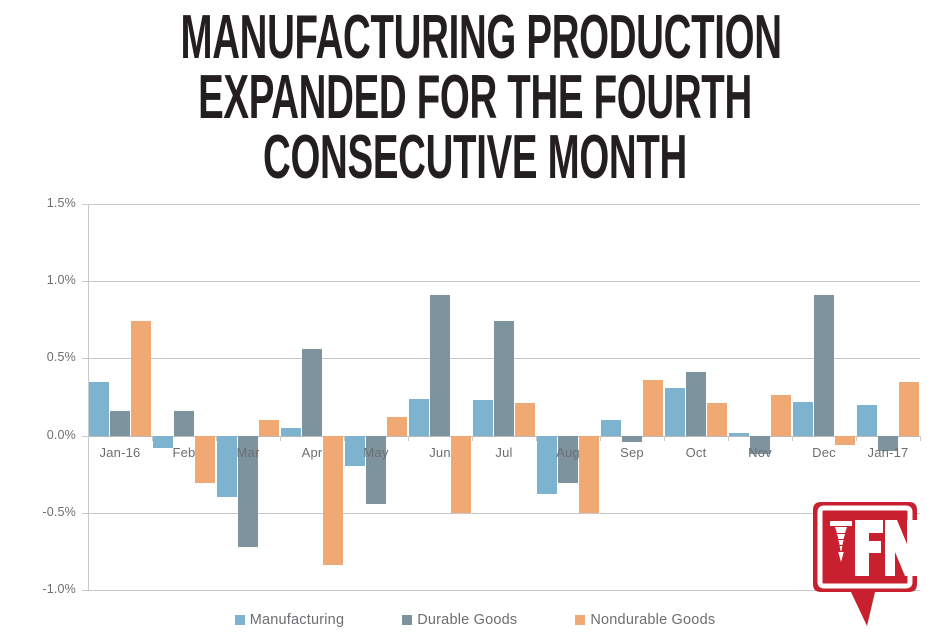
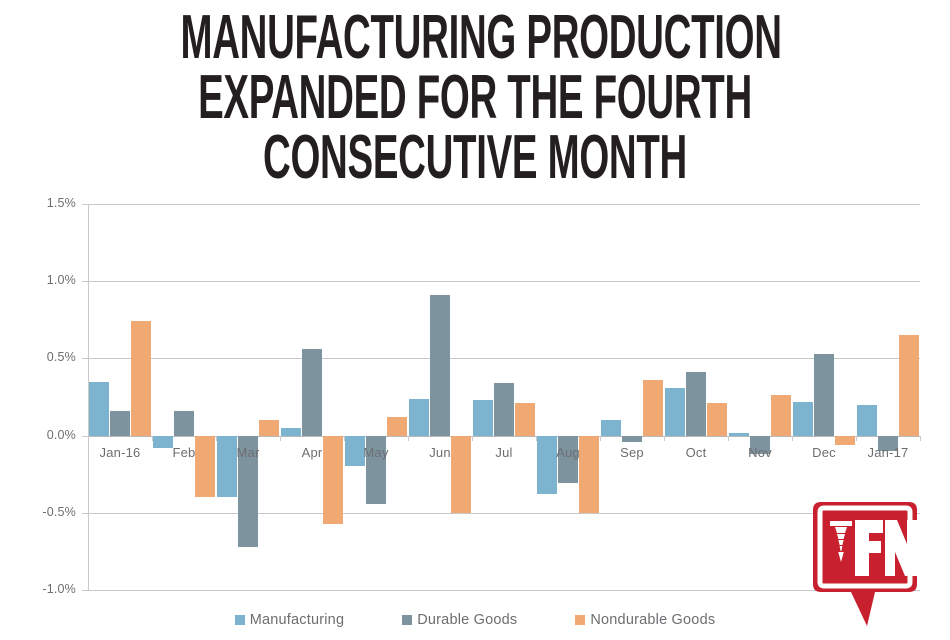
Nondurable Goods/Feb: -0.31% -> -0.40%
Nondurable Goods/Apr: -0.84% -> -0.57%
Durable Goods/Jul: 0.74% -> 0.34%
Durable Goods/Dec: 0.91% -> 0.53%
Nondurable Goods/Jan-17: 0.35% -> 0.65%
